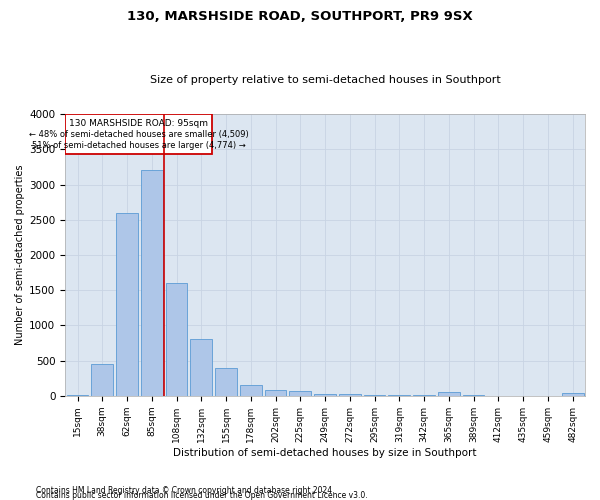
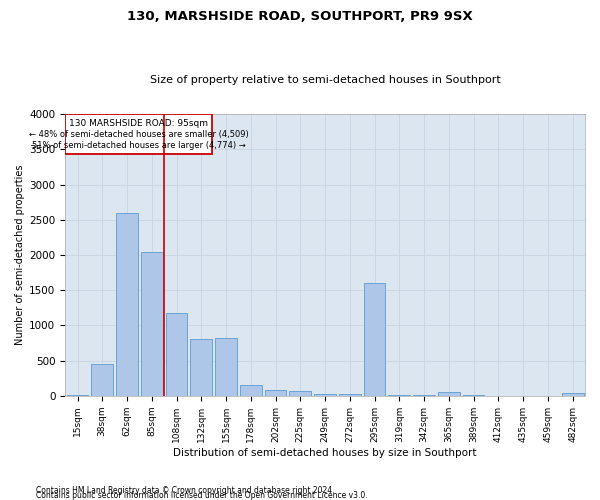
85sqm: 3200 -> 2040
108sqm: 1600 -> 1180
155sqm: 400 -> 820
295sqm: 10 -> 1600
